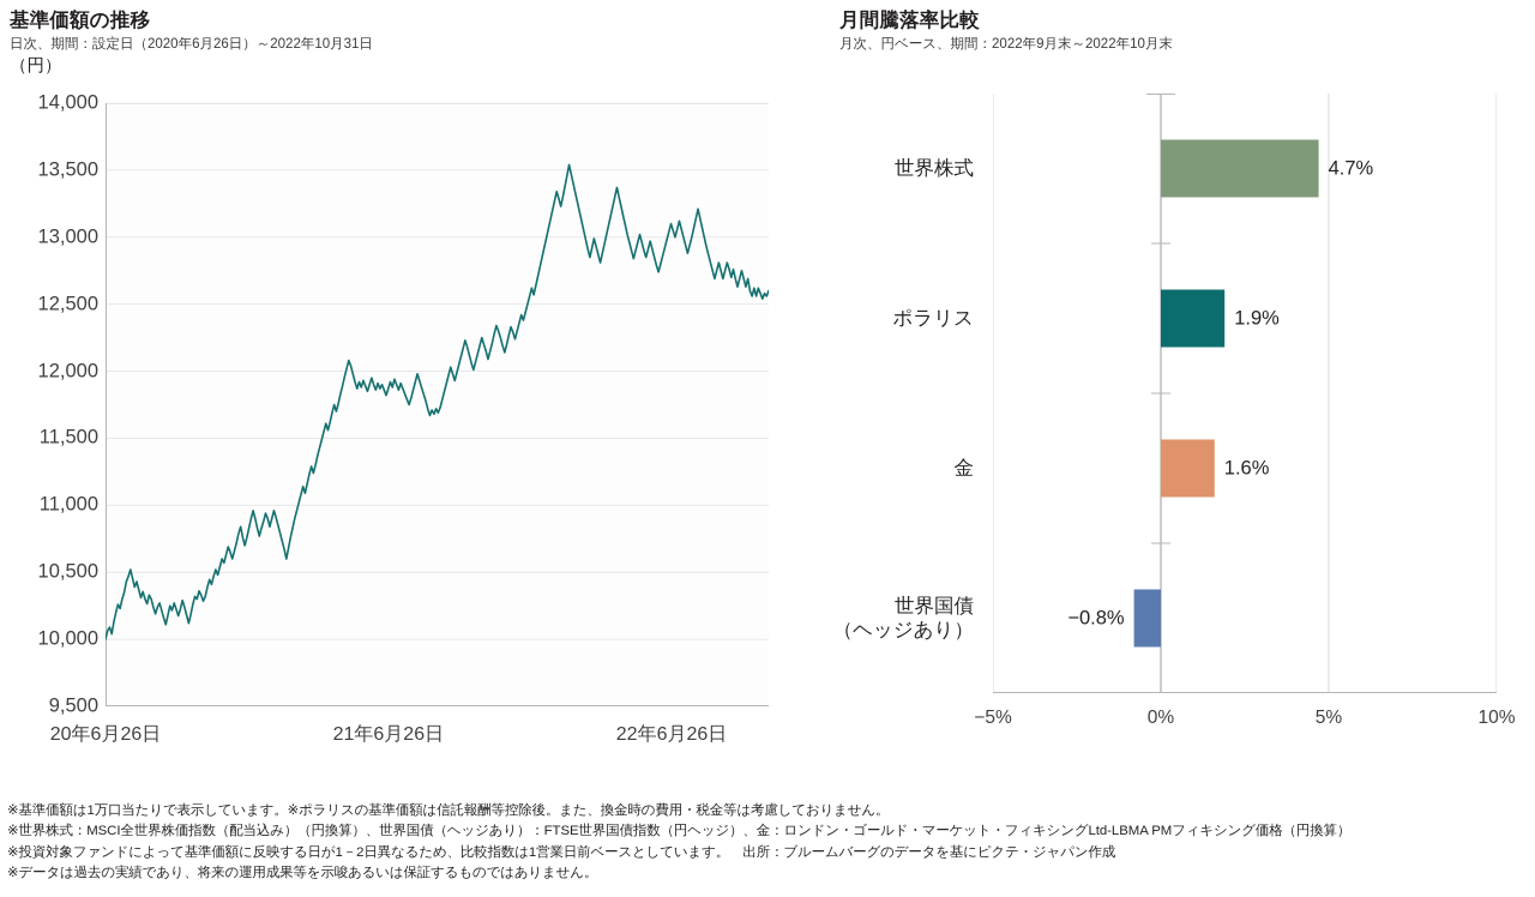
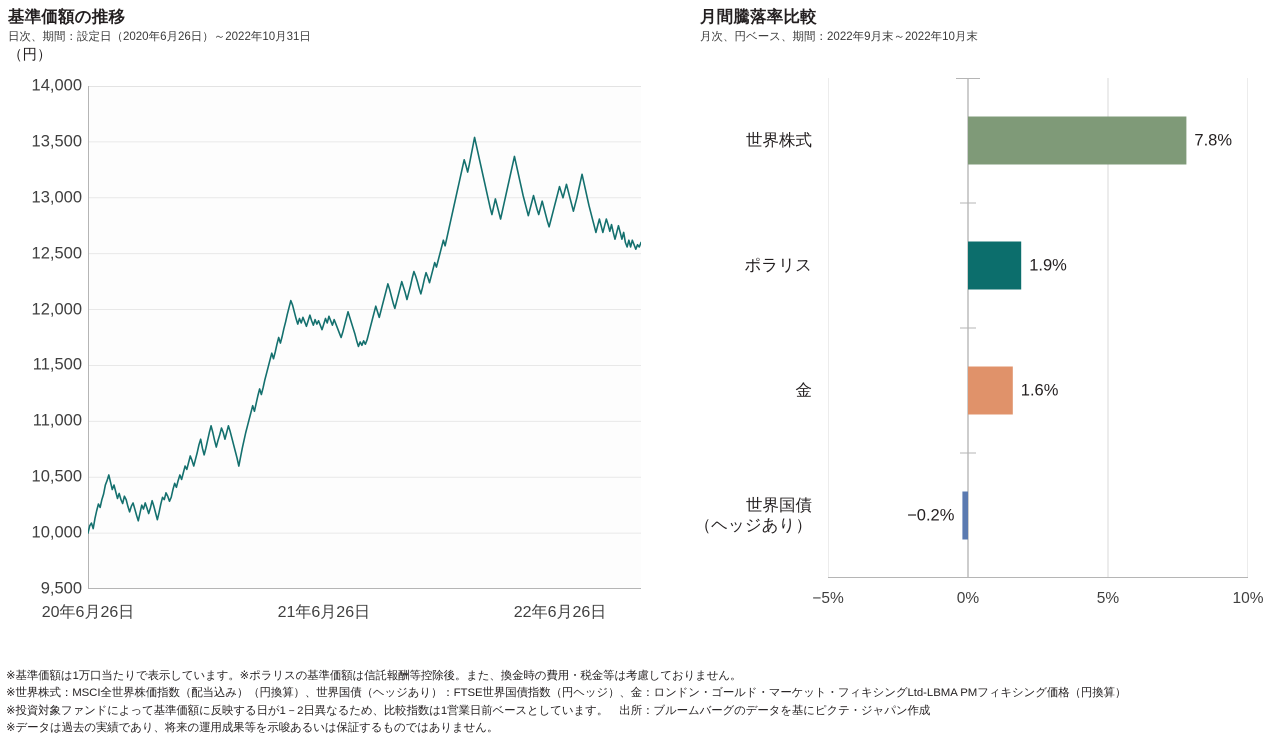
月間騰落率比較/世界株式: 4.7% -> 7.8%
月間騰落率比較/世界国債 （ヘッジあり）: −0.8% -> −0.2%
